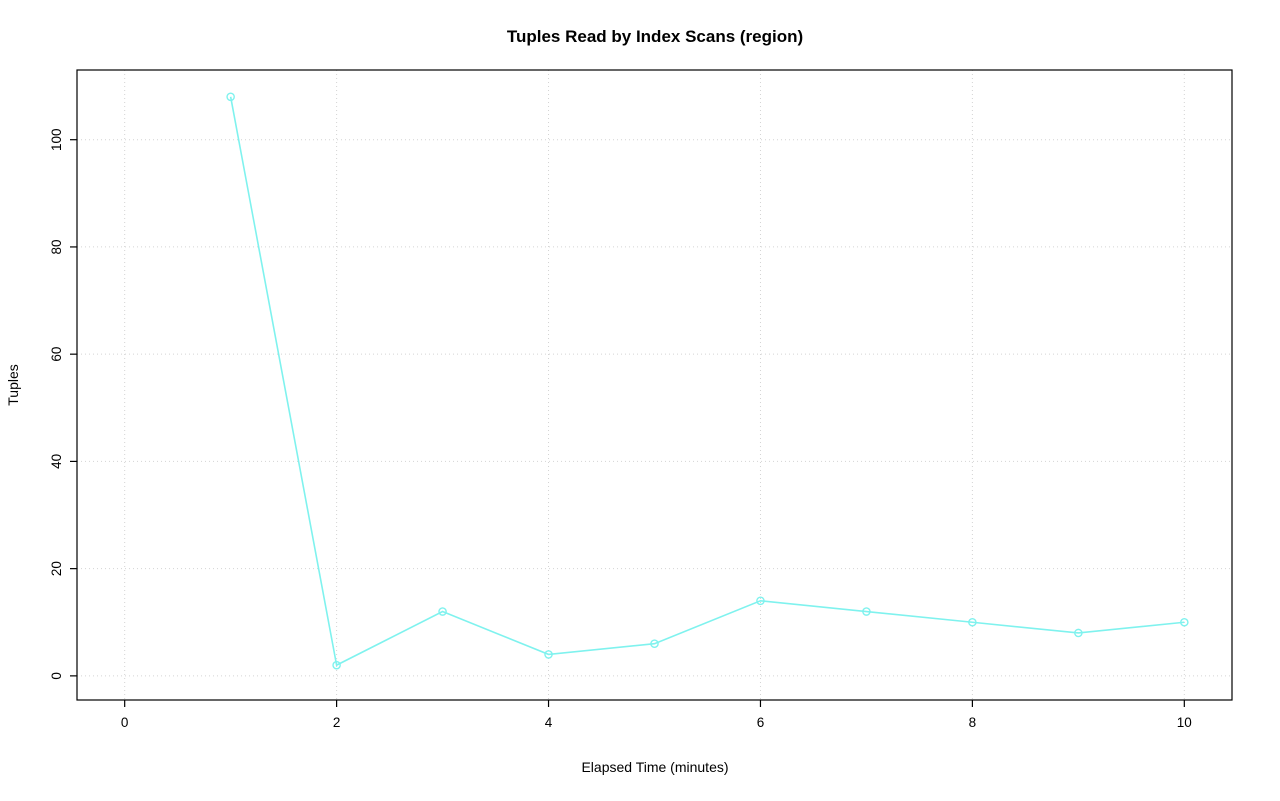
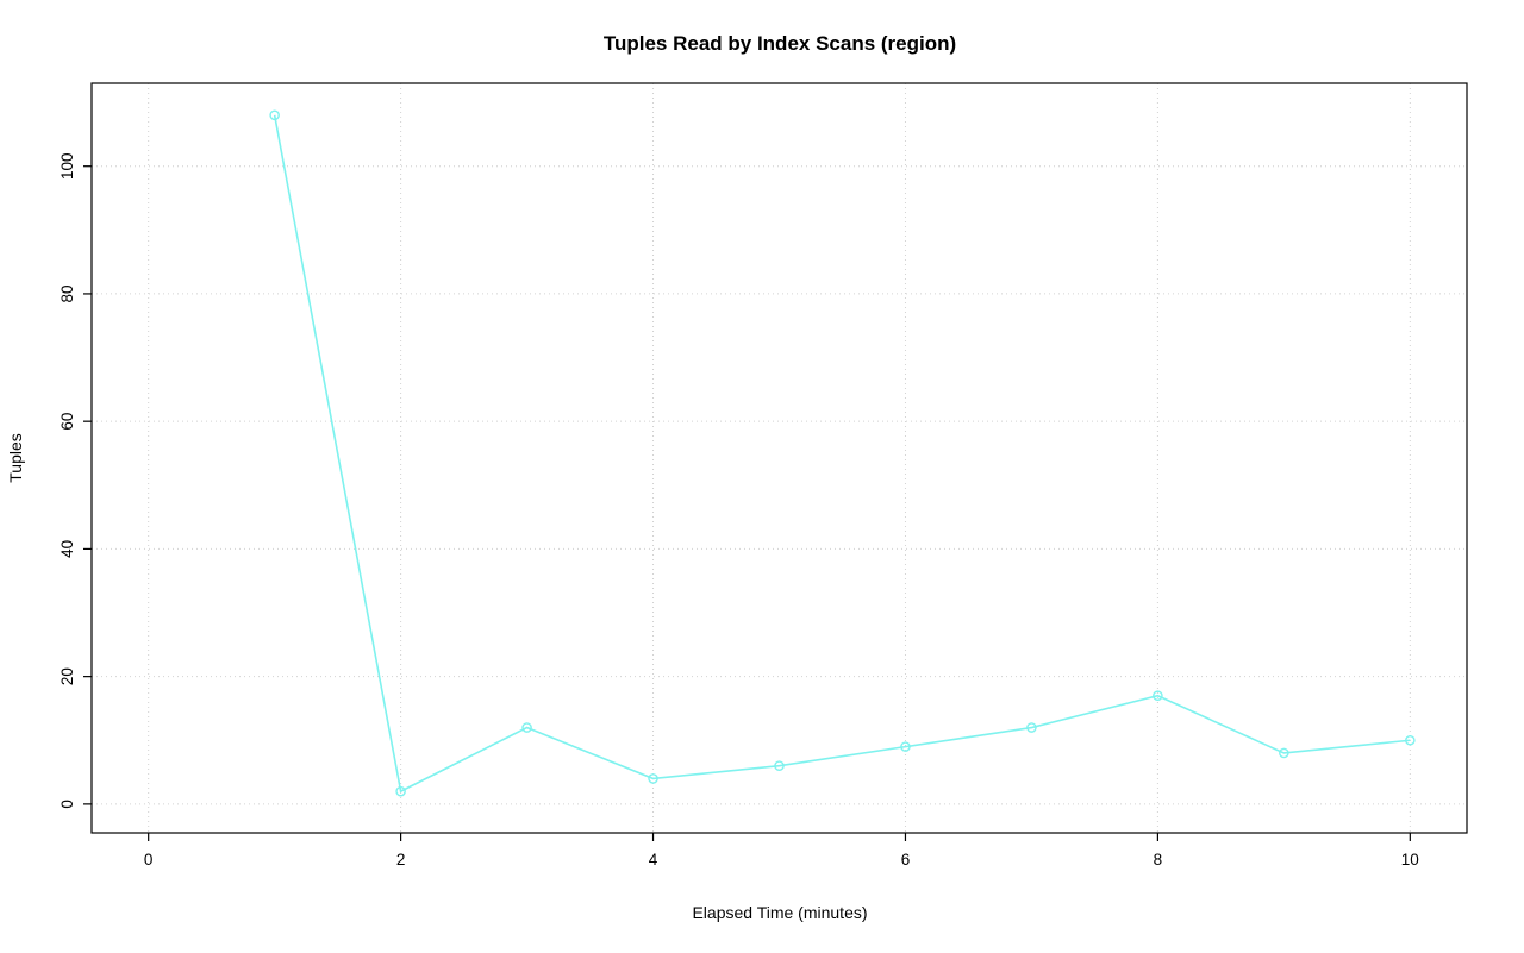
6: 14 -> 9
8: 10 -> 17
